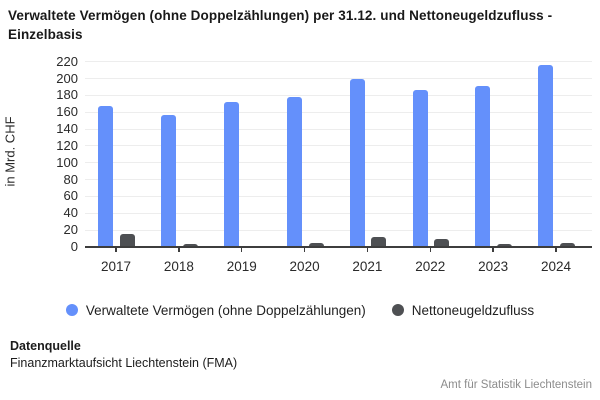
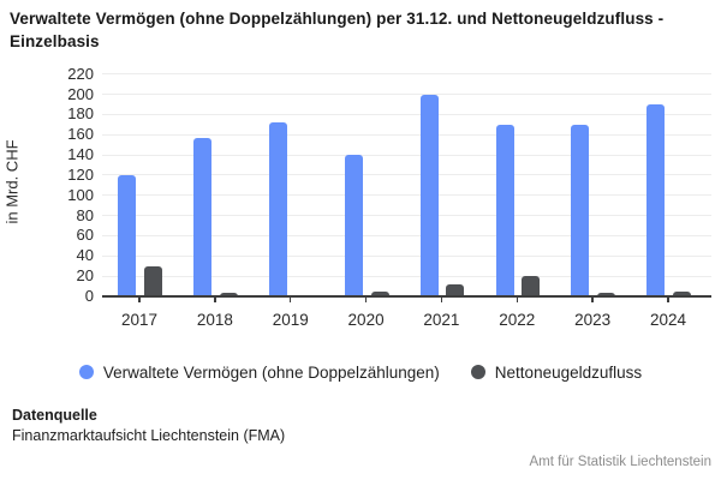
Verwaltete Vermögen (ohne Doppelzählungen)/2017: 170 -> 120
Nettoneugeldzufluss/2017: 20 -> 30
Verwaltete Vermögen (ohne Doppelzählungen)/2020: 180 -> 140
Verwaltete Vermögen (ohne Doppelzählungen)/2022: 190 -> 170
Nettoneugeldzufluss/2022: 10 -> 20
Verwaltete Vermögen (ohne Doppelzählungen)/2023: 190 -> 170
Verwaltete Vermögen (ohne Doppelzählungen)/2024: 220 -> 190
